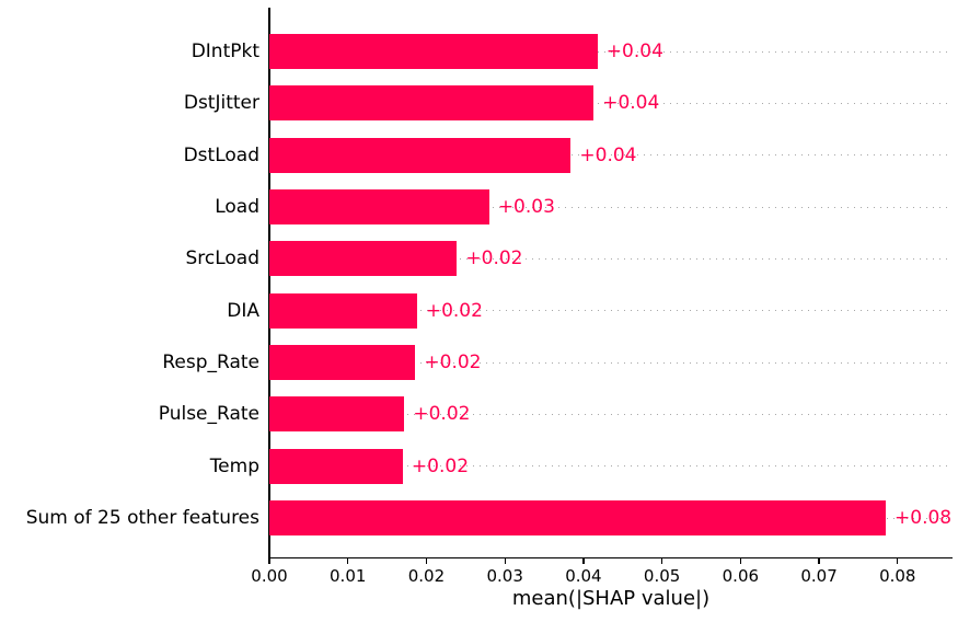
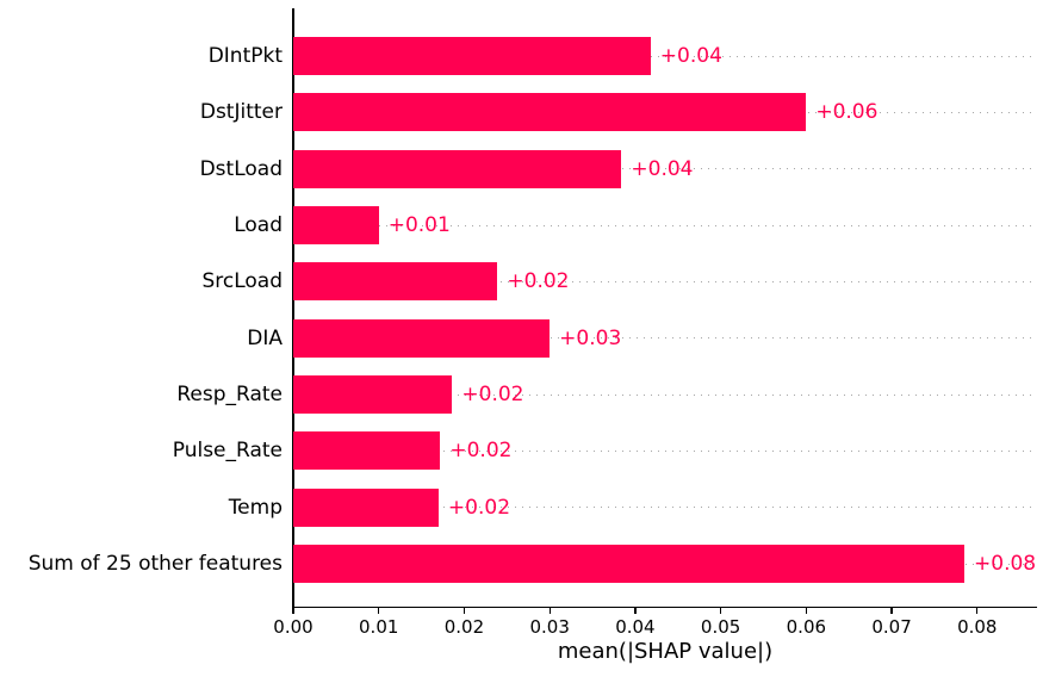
DstJitter: +0.04 -> +0.06
Load: +0.03 -> +0.01
DIA: +0.02 -> +0.03
